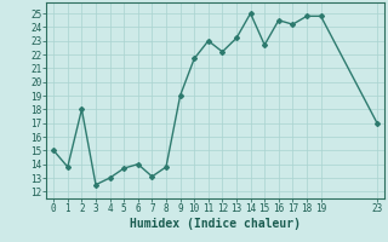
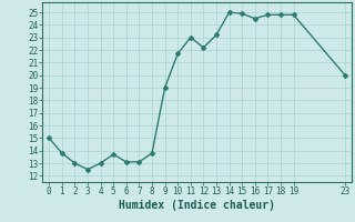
2: 18.0 -> 13.0
6: 14.0 -> 13.1
15: 22.7 -> 24.9
17: 24.2 -> 24.8
23: 17.0 -> 20.0
